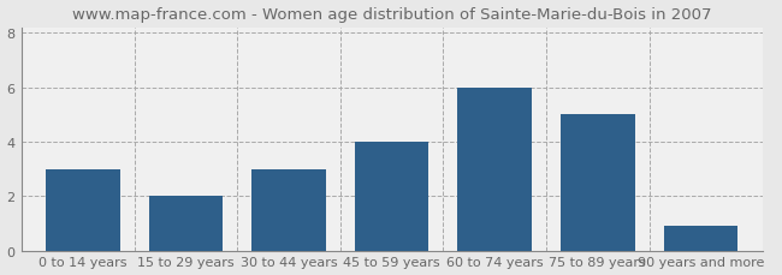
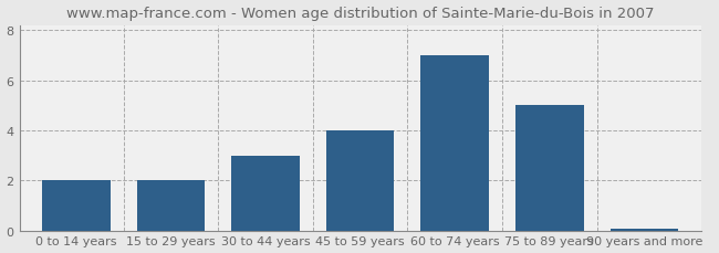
0 to 14 years: 3.00 -> 2.00
60 to 74 years: 6.00 -> 7.00
90 years and more: 0.90 -> 0.07
